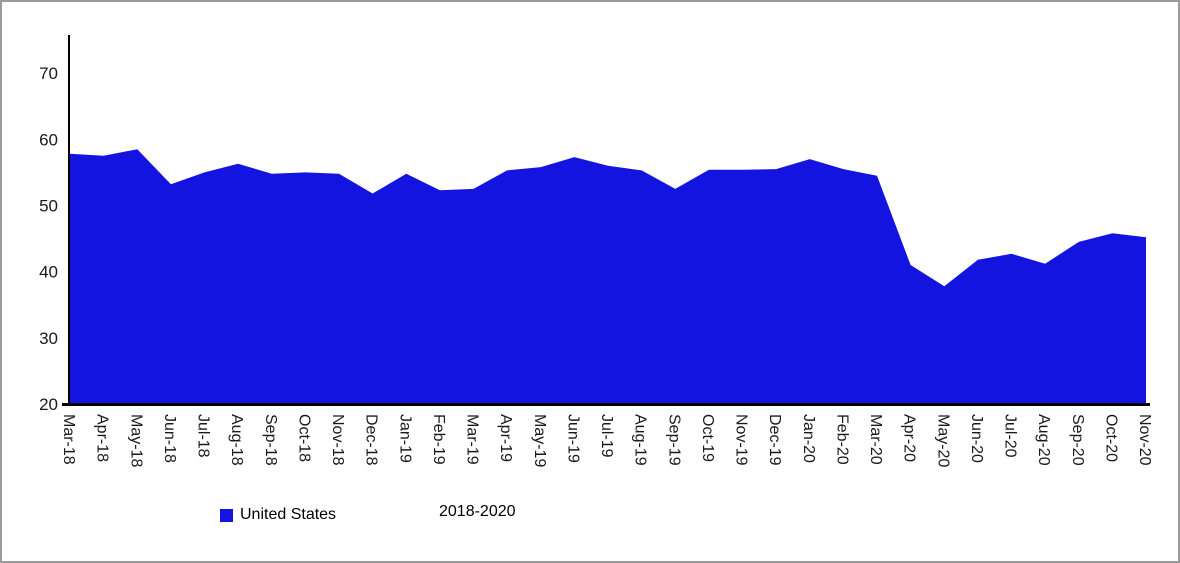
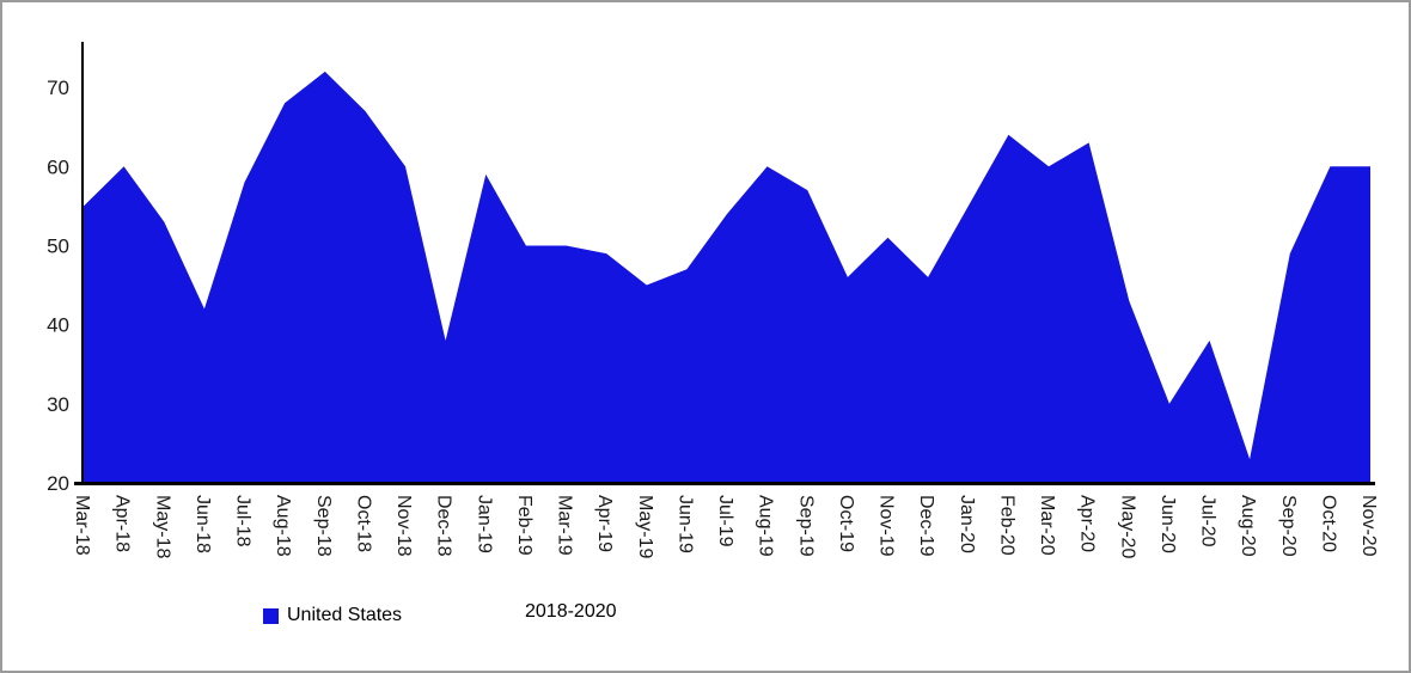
Mar-18: 58 -> 55
Apr-18: 58 -> 60
May-18: 58 -> 53
Jun-18: 53 -> 42
Jul-18: 55 -> 58
Aug-18: 56 -> 68
Sep-18: 55 -> 72
Oct-18: 55 -> 67
Nov-18: 55 -> 60
Dec-18: 52 -> 38
Jan-19: 55 -> 59
Feb-19: 52 -> 50
Mar-19: 52 -> 50
Apr-19: 55 -> 49
May-19: 56 -> 45
Jun-19: 57 -> 47
Jul-19: 56 -> 54
Aug-19: 55 -> 60
Sep-19: 52 -> 57
Oct-19: 55 -> 46
Nov-19: 55 -> 51
Dec-19: 56 -> 46
Jan-20: 57 -> 55
Feb-20: 56 -> 64
Mar-20: 54 -> 60
Apr-20: 41 -> 63
May-20: 38 -> 43
Jun-20: 42 -> 30
Jul-20: 43 -> 38
Aug-20: 41 -> 23
Sep-20: 44 -> 49
Oct-20: 46 -> 60
Nov-20: 45 -> 60
